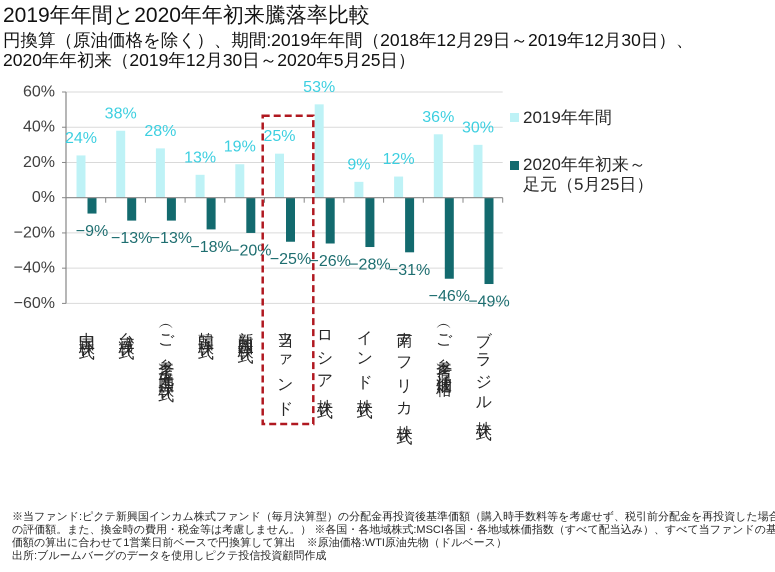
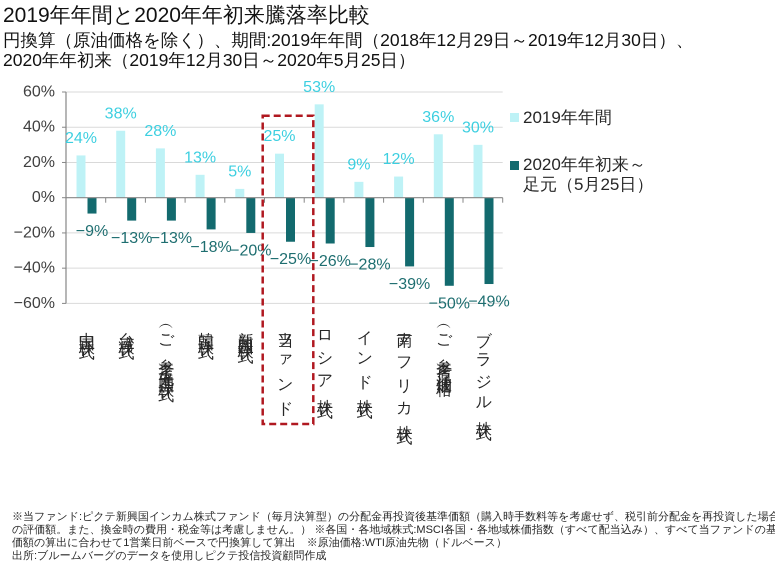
2019年年間/新興国株式: 19% -> 5%
2020年年初来～足元（5月25日）/南アフリカ株式: −31% -> −39%
2020年年初来～足元（5月25日）/（ご参考）原油価格: −46% -> −50%
